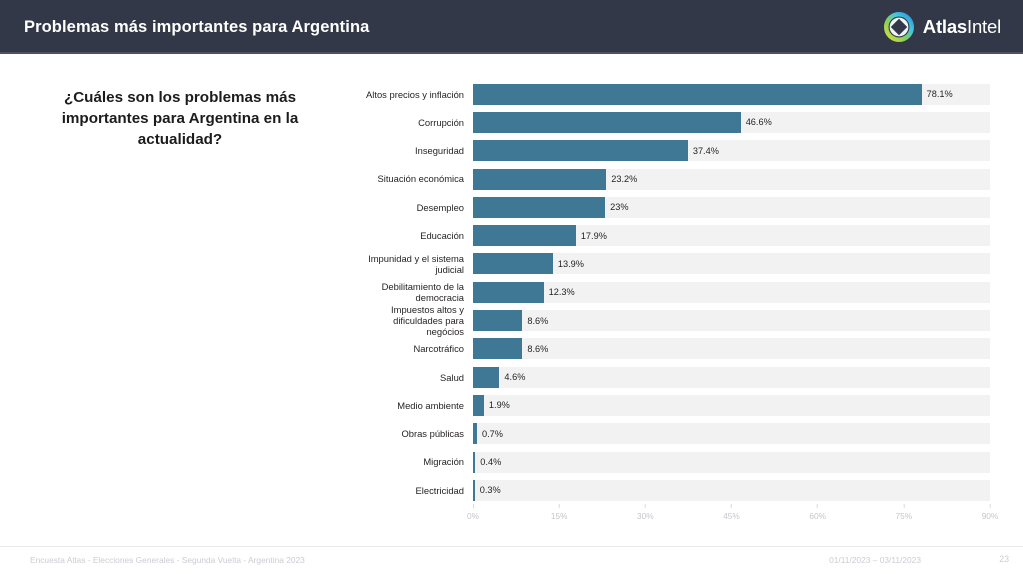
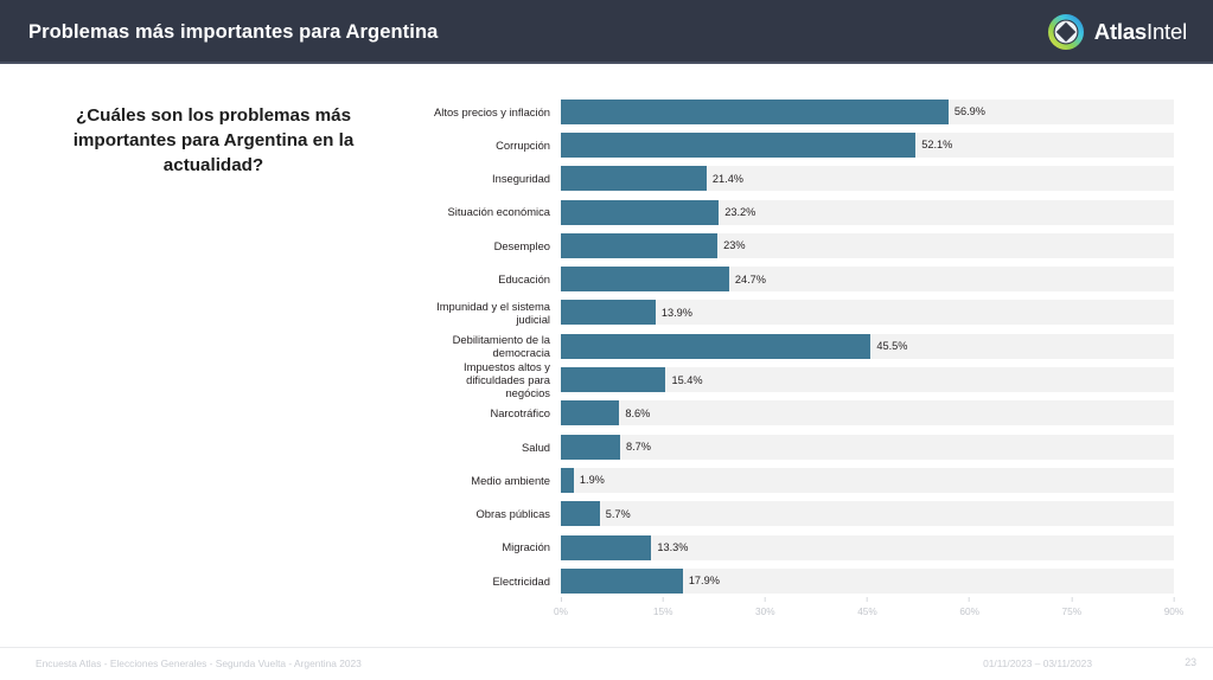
Altos precios y inflación: 78.1% -> 56.9%
Corrupción: 46.6% -> 52.1%
Inseguridad: 37.4% -> 21.4%
Educación: 17.9% -> 24.7%
Debilitamiento de la democracia: 12.3% -> 45.5%
Impuestos altos y dificuldades para negócios: 8.6% -> 15.4%
Salud: 4.6% -> 8.7%
Obras públicas: 0.7% -> 5.7%
Migración: 0.4% -> 13.3%
Electricidad: 0.3% -> 17.9%
